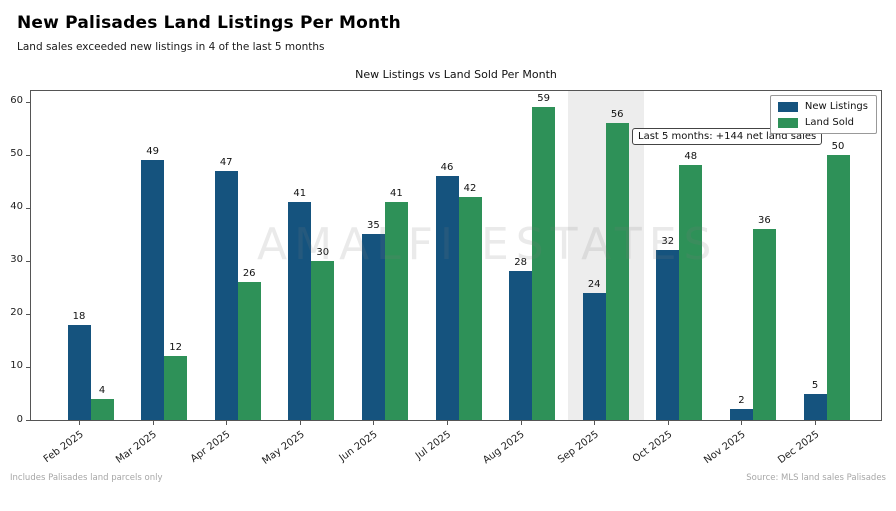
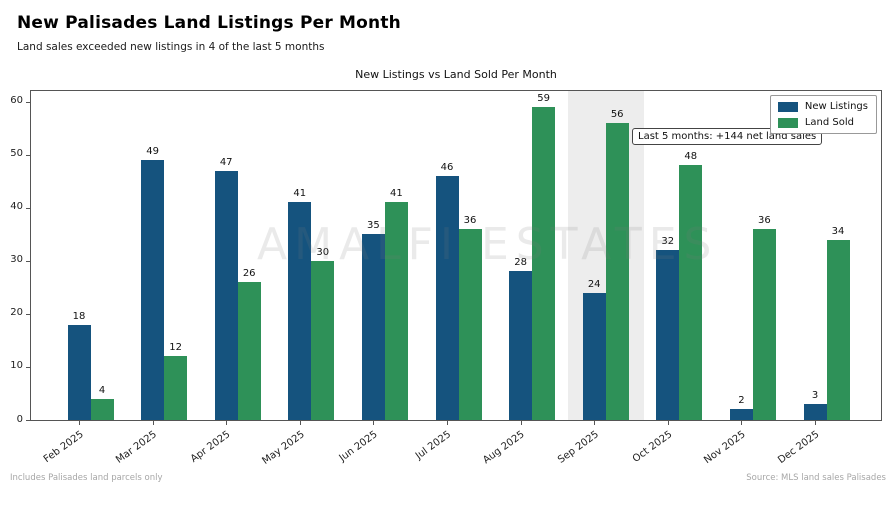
Land Sold/Jul 2025: 42 -> 36
New Listings/Dec 2025: 5 -> 3
Land Sold/Dec 2025: 50 -> 34
